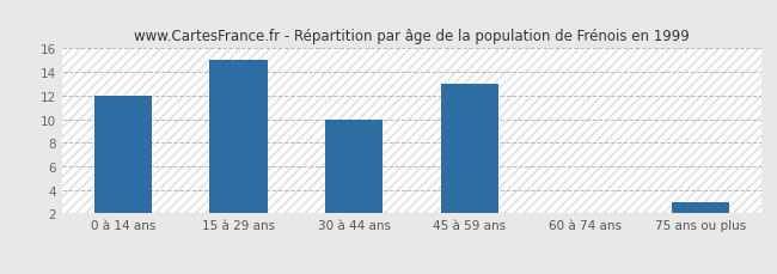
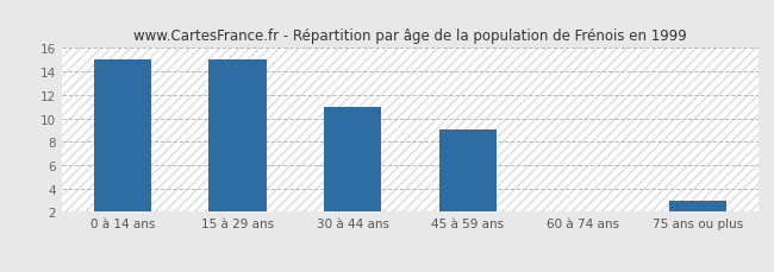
0 à 14 ans: 12 -> 15
30 à 44 ans: 10 -> 11
45 à 59 ans: 13 -> 9
